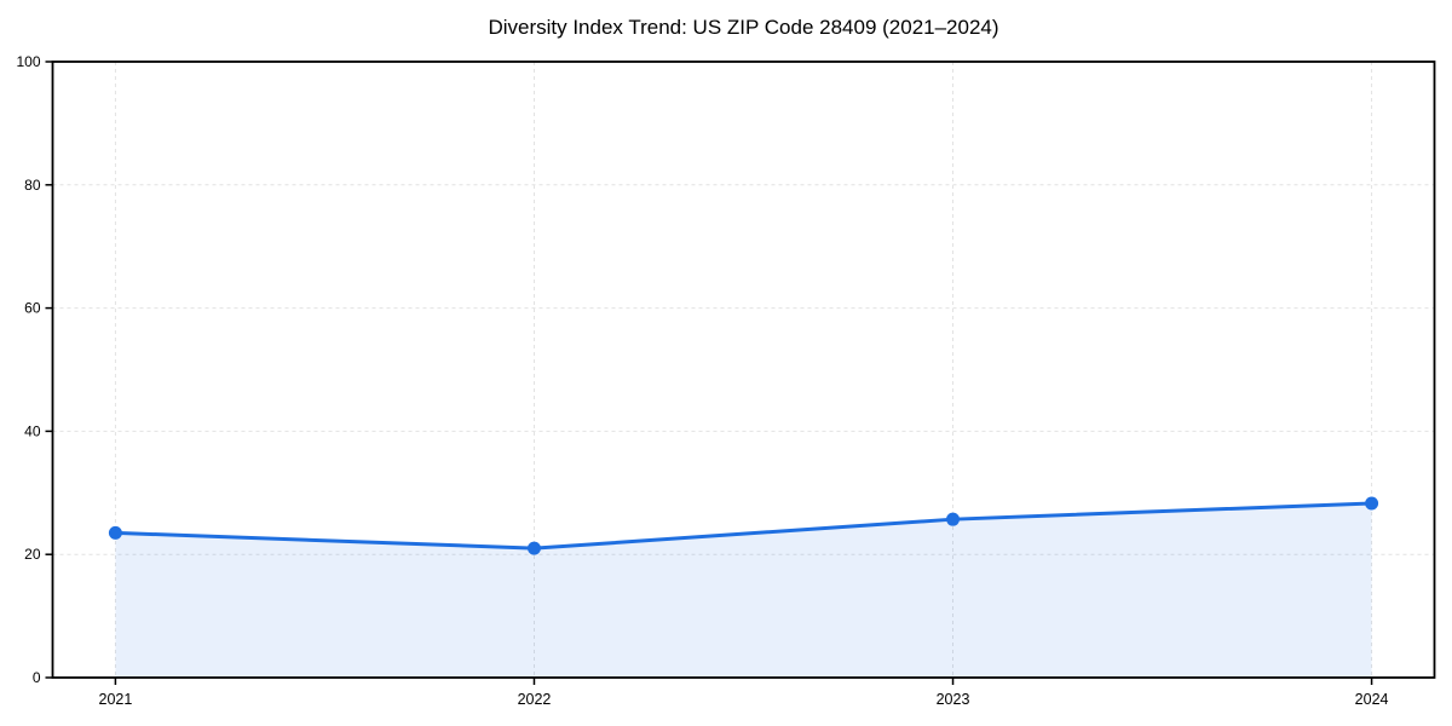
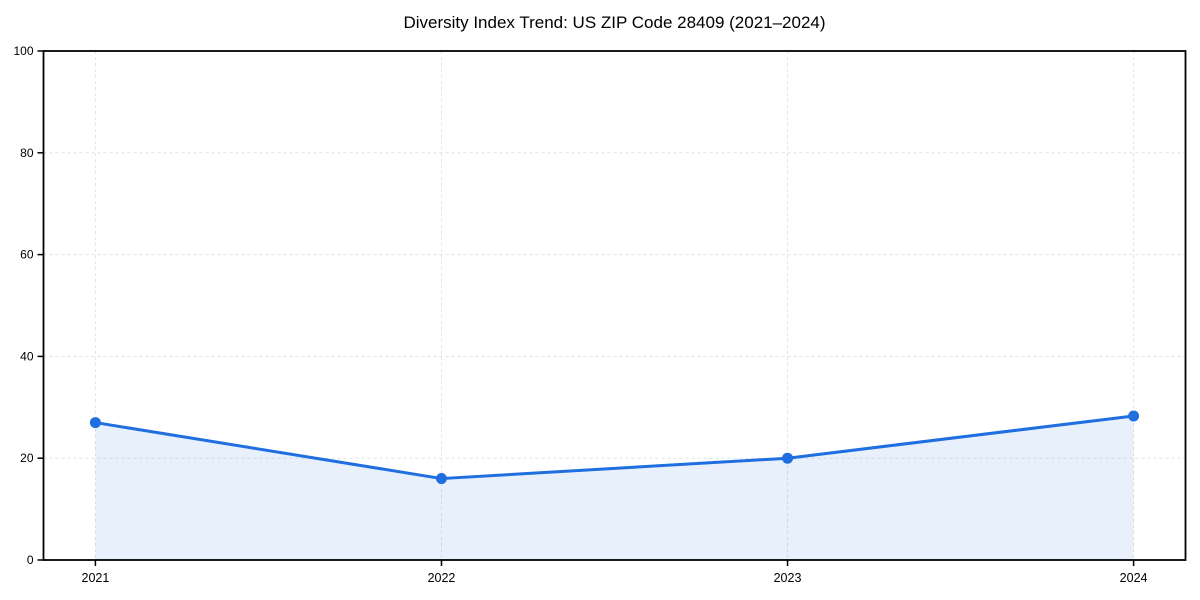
2021: 24 -> 27
2022: 21 -> 16
2023: 26 -> 20
